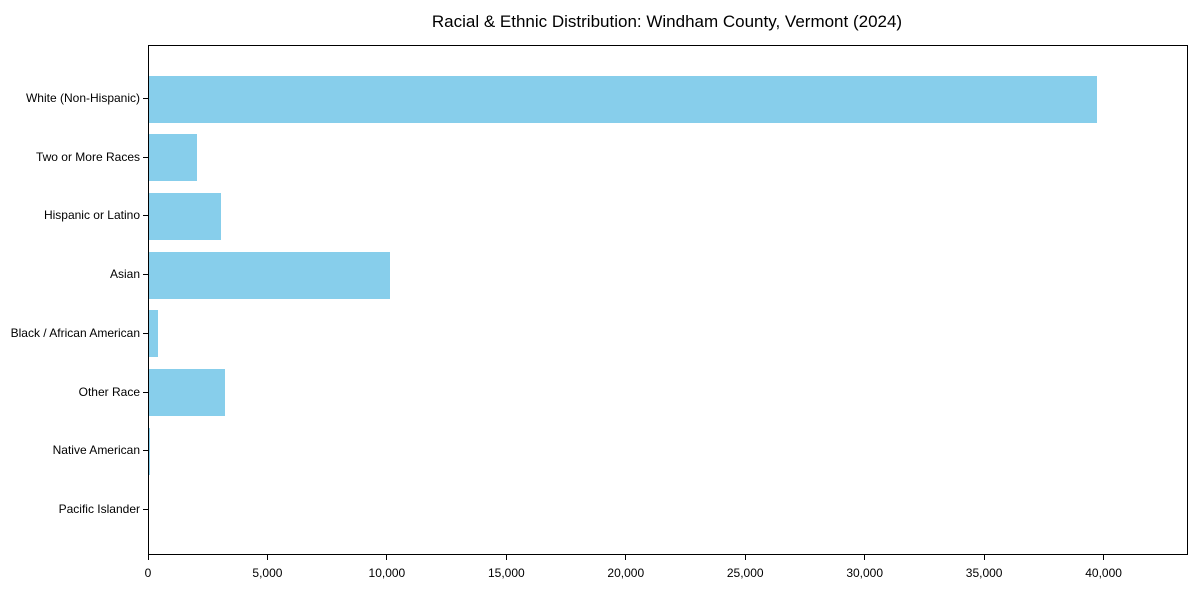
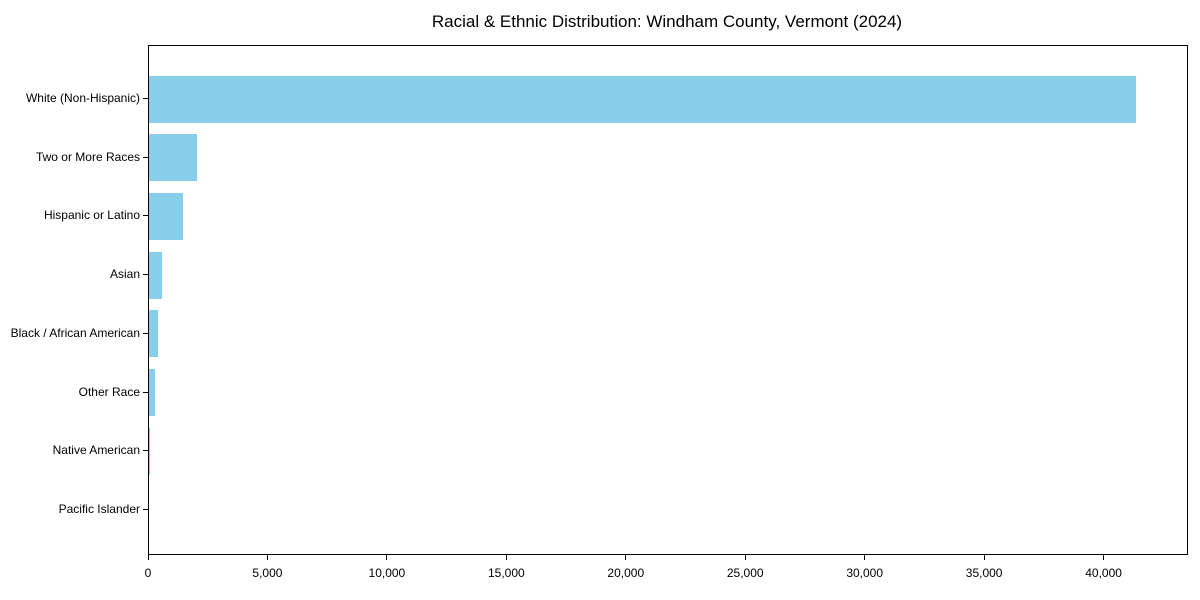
White (Non-Hispanic): 39700 -> 41300
Hispanic or Latino: 3000 -> 1400
Asian: 10100 -> 600
Other Race: 3200 -> 200
